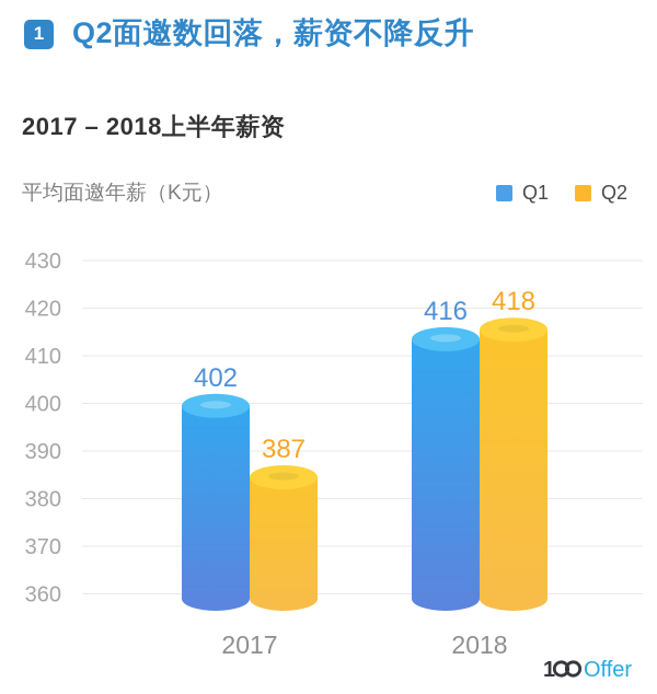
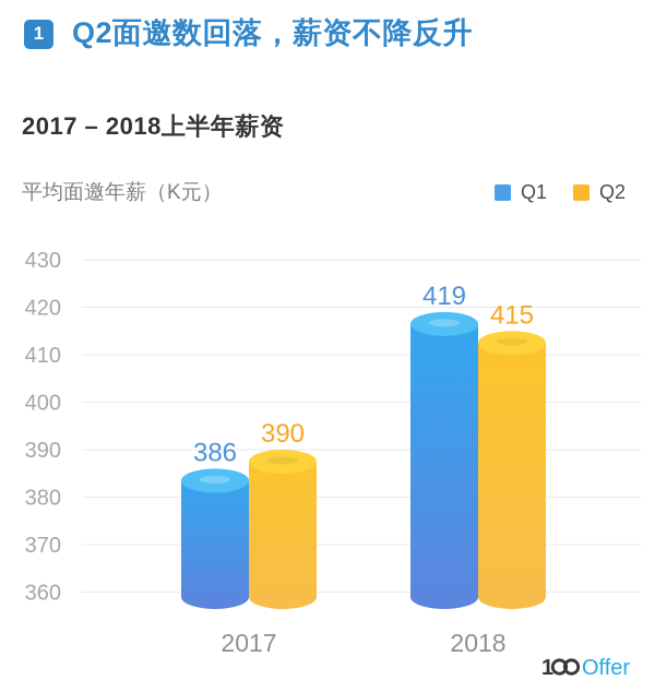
Q1/2017: 402 -> 386
Q2/2017: 387 -> 390
Q1/2018: 416 -> 419
Q2/2018: 418 -> 415
